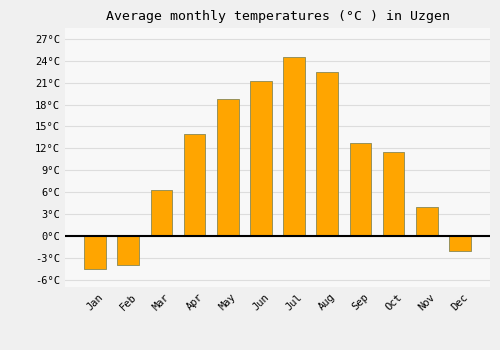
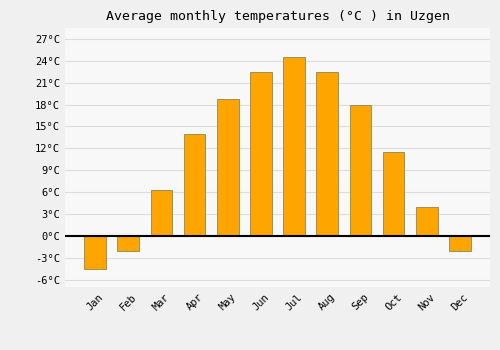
Feb: -4.0°C -> -2.0°C
Jun: 21.2°C -> 22.5°C
Sep: 12.8°C -> 18.0°C
